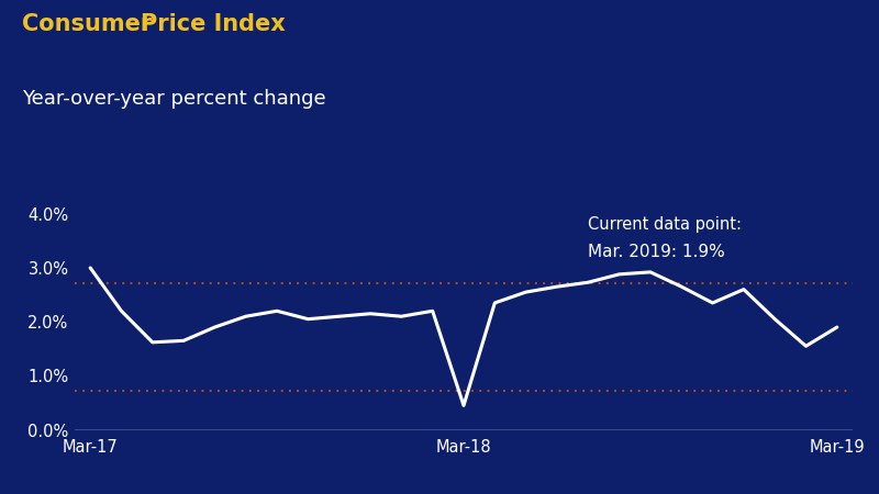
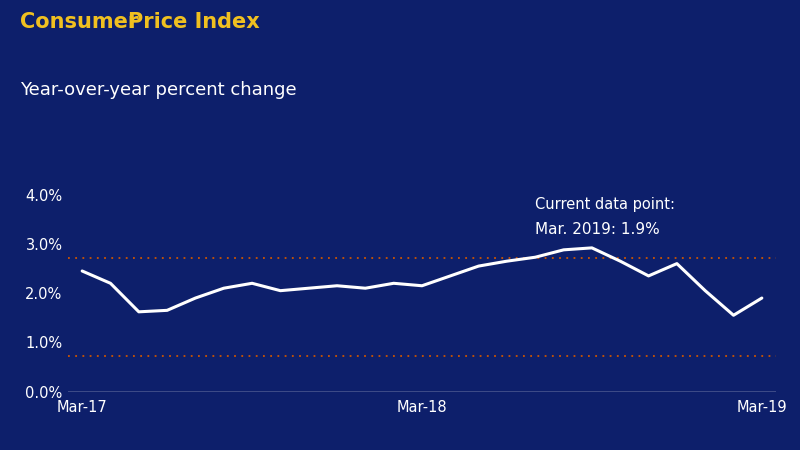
Mar-17: 3.00% -> 2.45%
Mar-18: 0.45% -> 2.15%
